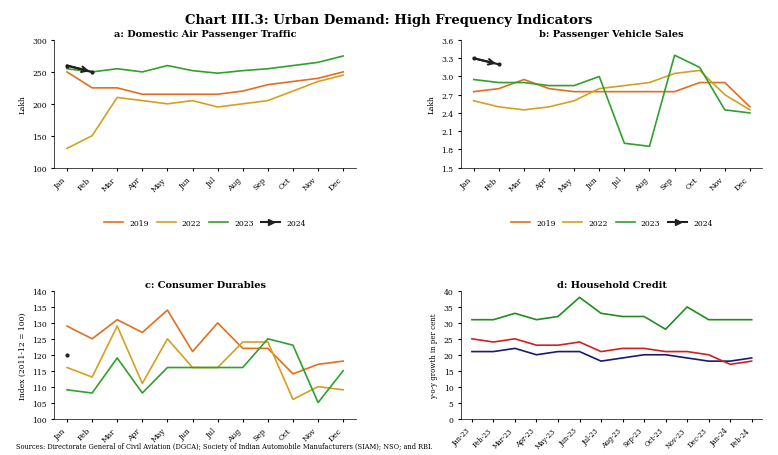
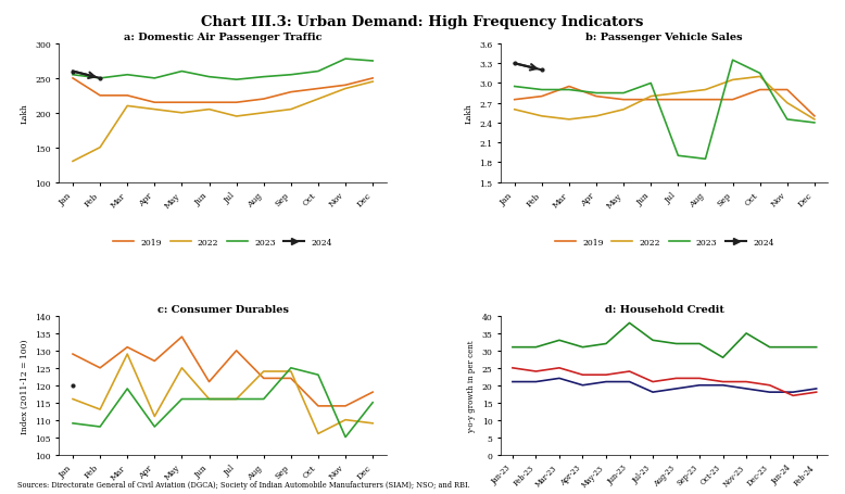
a: Domestic Air Passenger Traffic/2023/Nov: 265 -> 278
c: Consumer Durables/2019/Nov: 117 -> 114
